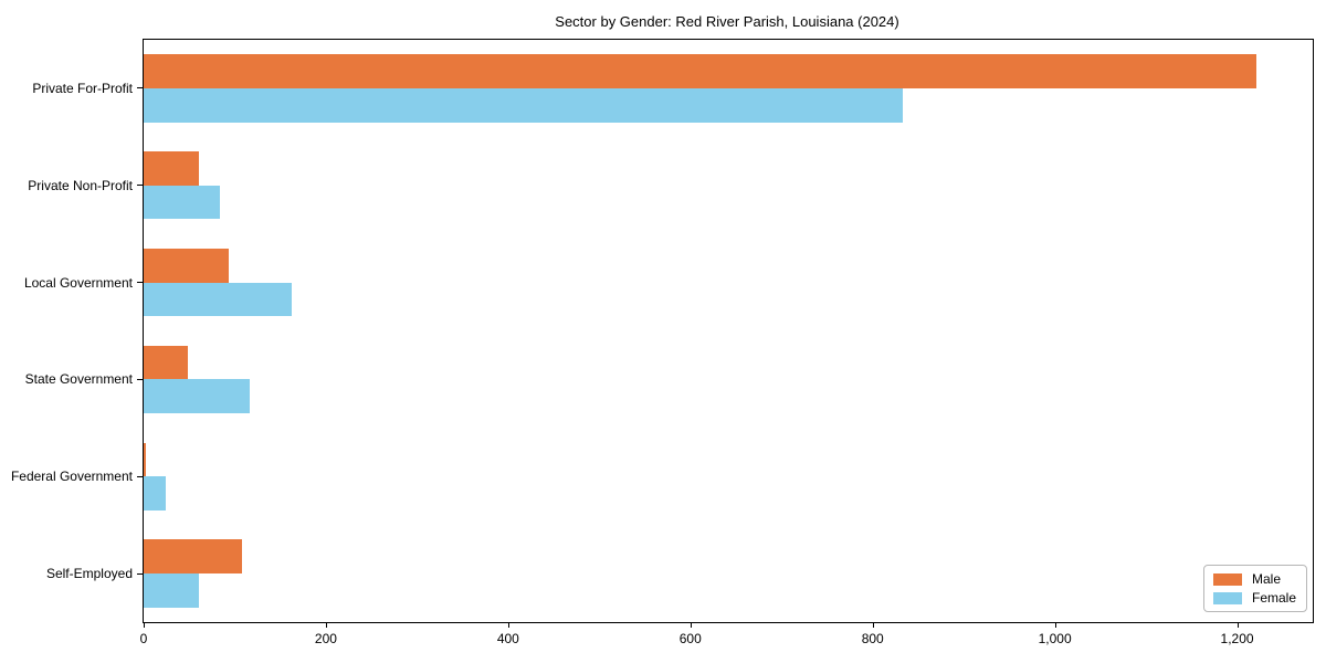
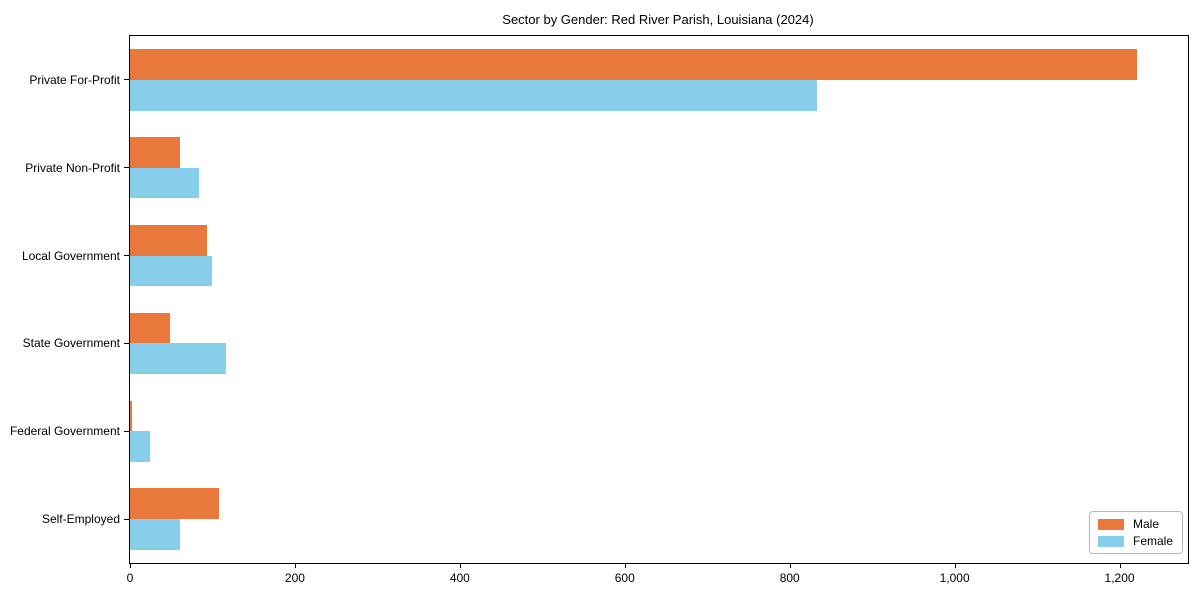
Female/Local Government: 160 -> 100
